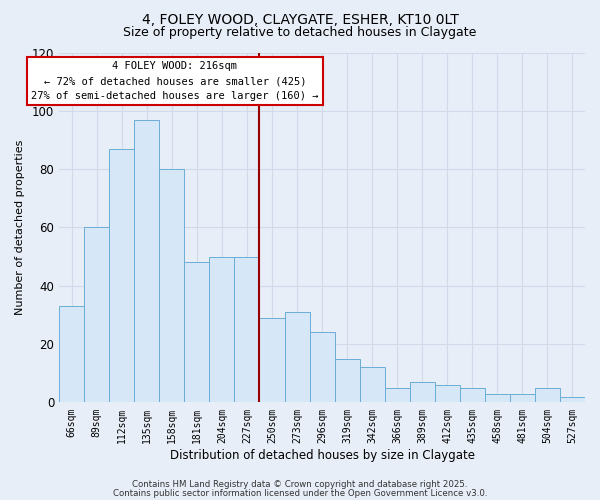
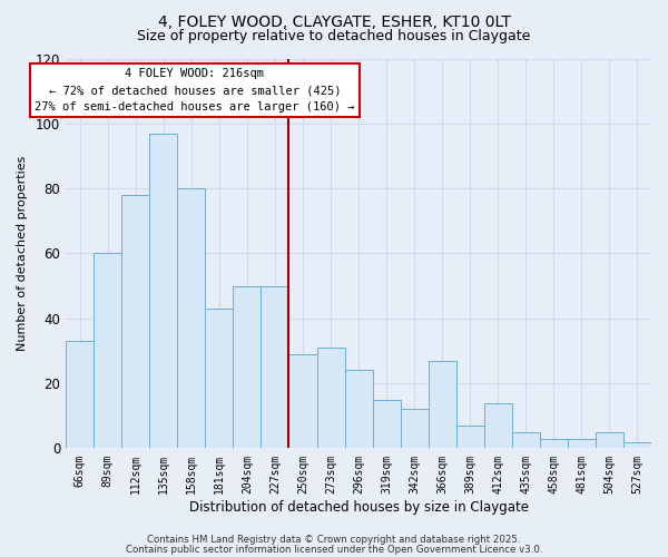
112sqm: 87 -> 78
181sqm: 48 -> 43
366sqm: 5 -> 27
412sqm: 6 -> 14
